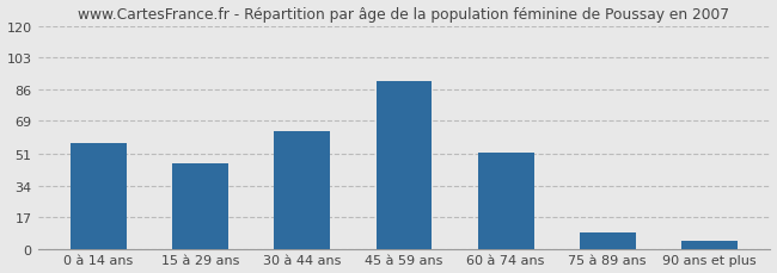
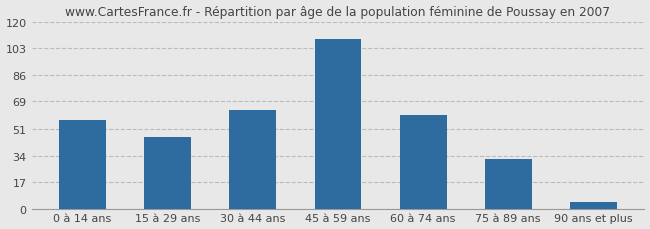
45 à 59 ans: 90 -> 109
60 à 74 ans: 52 -> 60
75 à 89 ans: 9 -> 32
